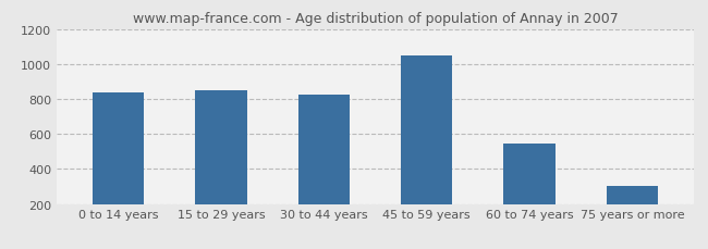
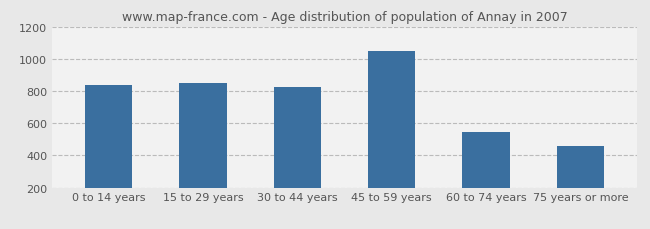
75 years or more: 300 -> 460
